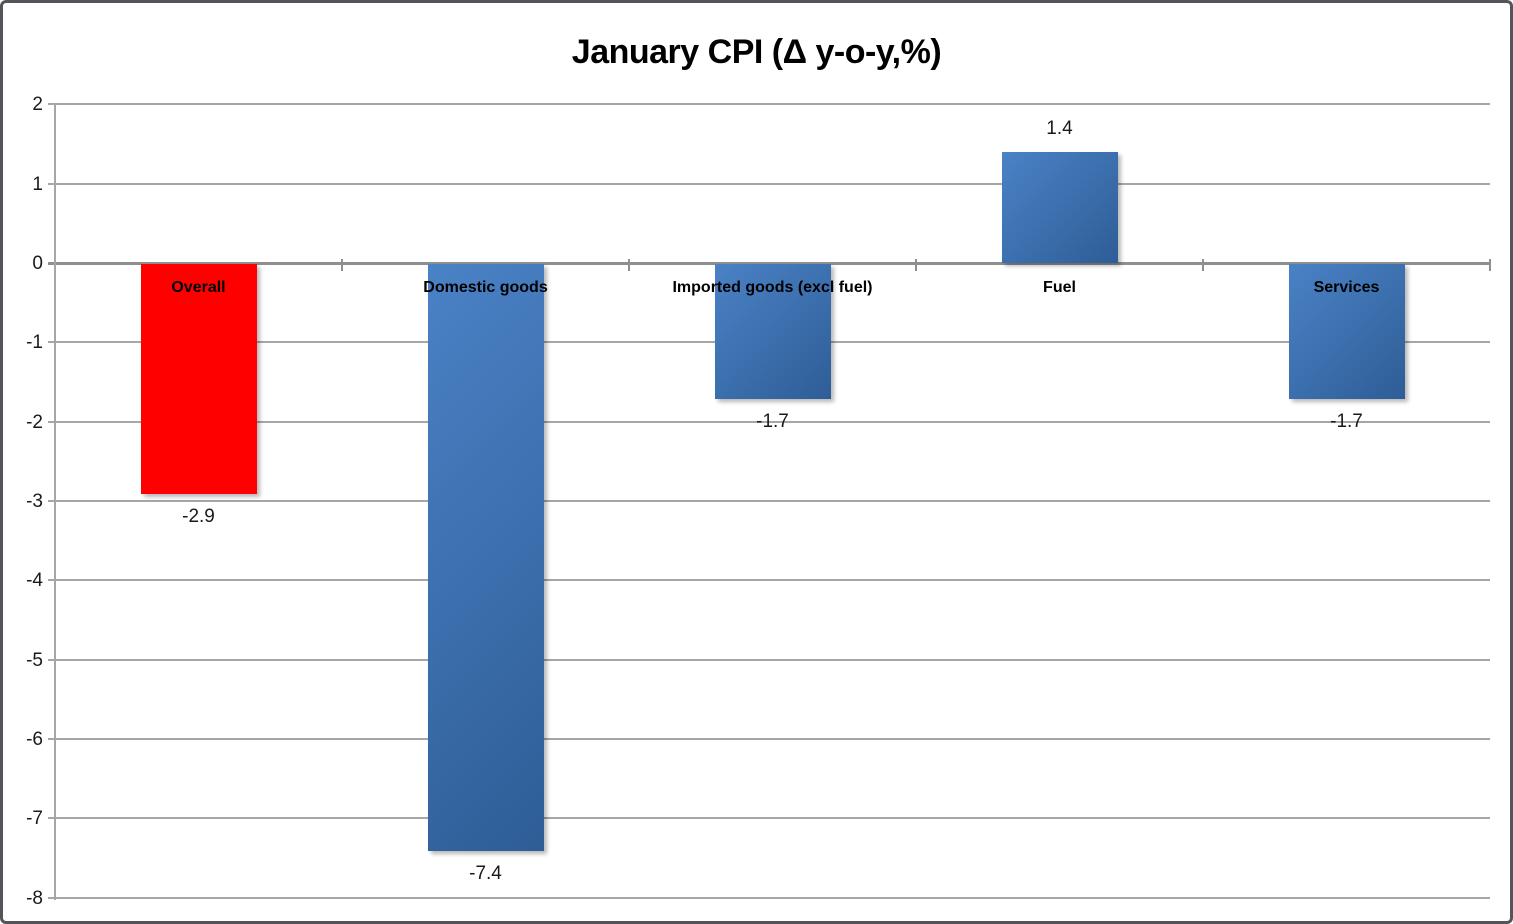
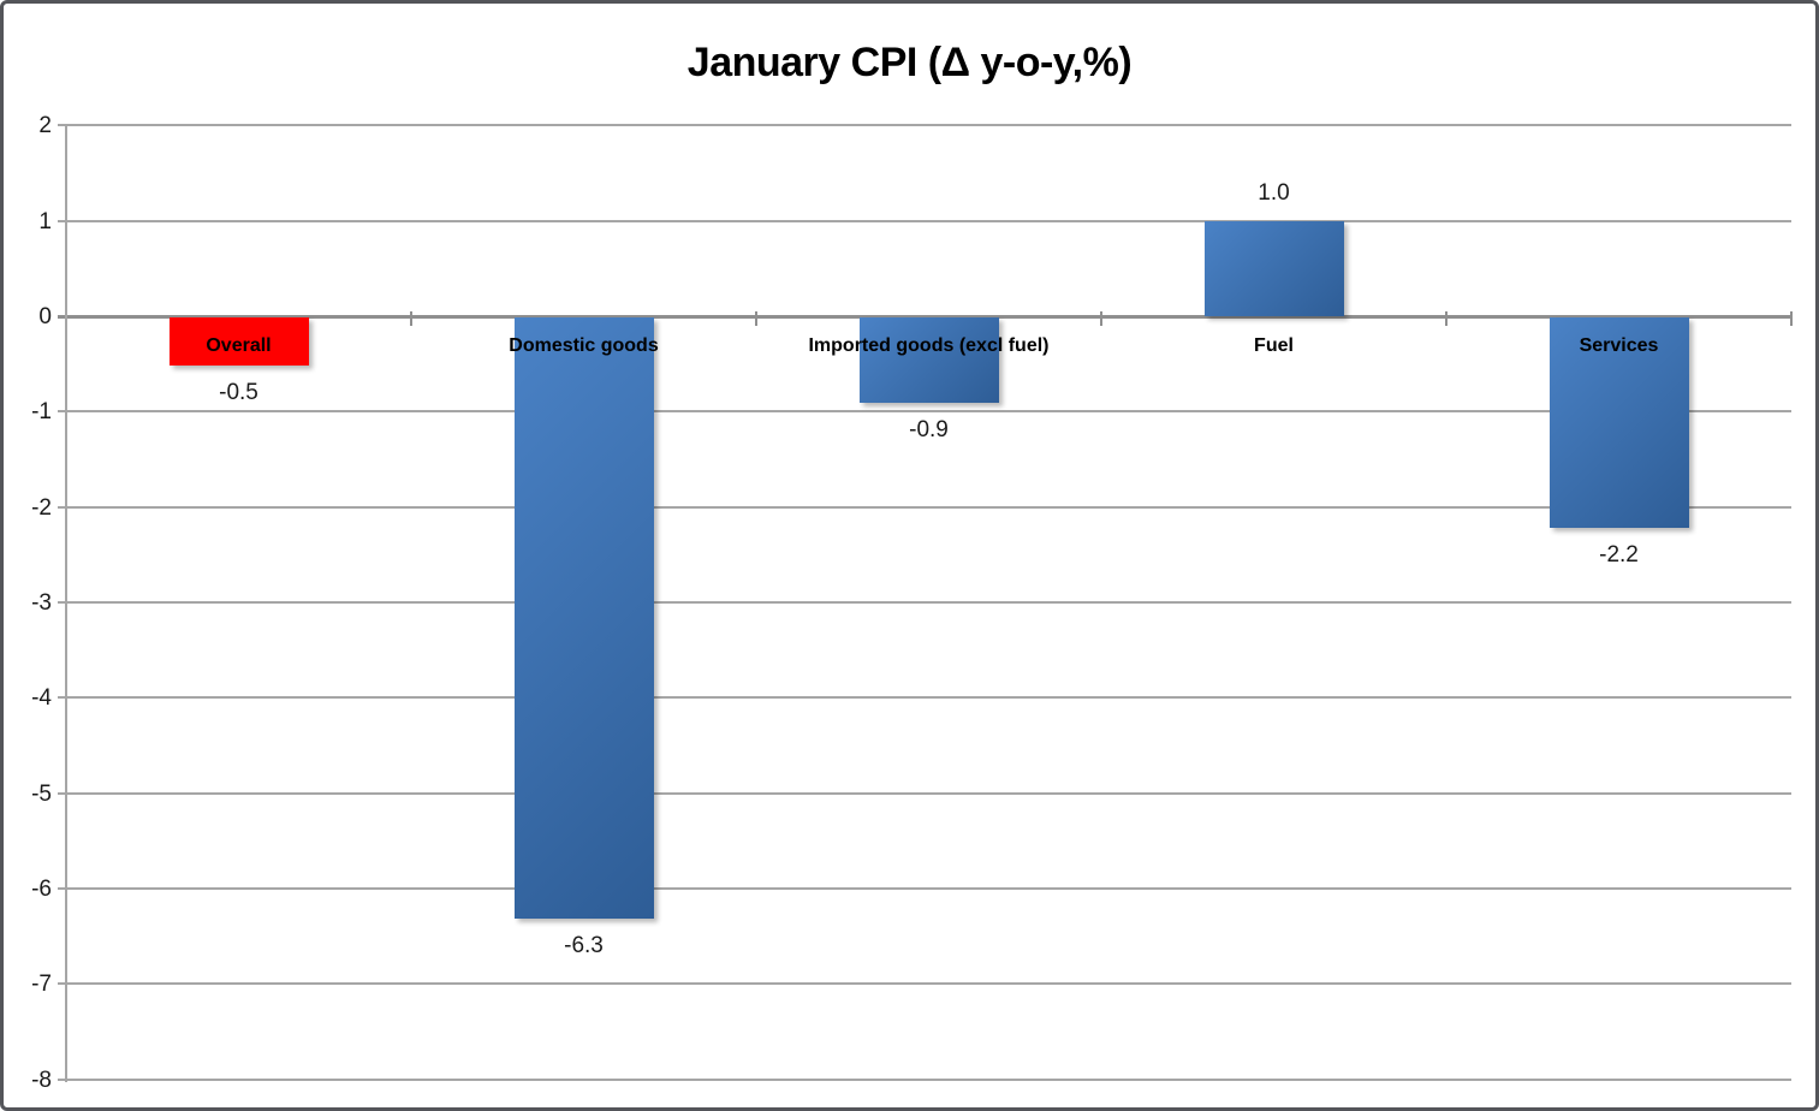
Overall: -2.9 -> -0.5
Domestic goods: -7.4 -> -6.3
Imported goods (excl fuel): -1.7 -> -0.9
Fuel: 1.4 -> 1.0
Services: -1.7 -> -2.2
